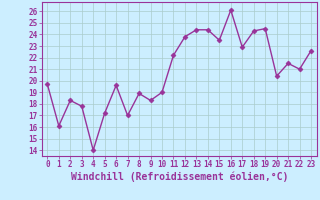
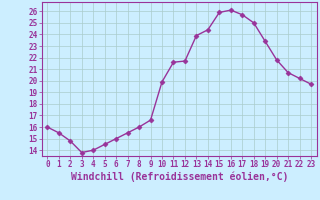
0: 19.7 -> 16.0
1: 16.1 -> 15.5
2: 18.3 -> 14.8
3: 17.8 -> 13.8
5: 17.2 -> 14.5
6: 19.6 -> 15.0
7: 17.0 -> 15.5
8: 18.9 -> 16.0
9: 18.3 -> 16.6
10: 19.0 -> 19.9
11: 22.2 -> 21.6
12: 23.8 -> 21.7
13: 24.4 -> 23.9
15: 23.5 -> 25.9
17: 22.9 -> 25.7
18: 24.3 -> 25.0
19: 24.5 -> 23.4
20: 20.4 -> 21.8
21: 21.5 -> 20.7
22: 21.0 -> 20.2
23: 22.6 -> 19.7
